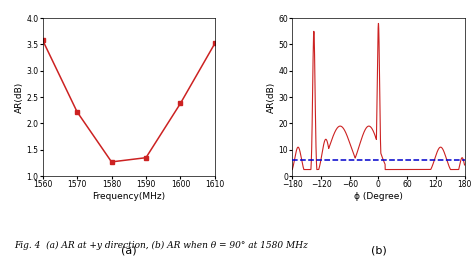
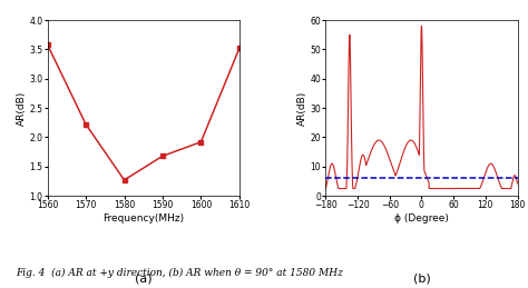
1590: 1.35 -> 1.68
1600: 2.38 -> 1.92
